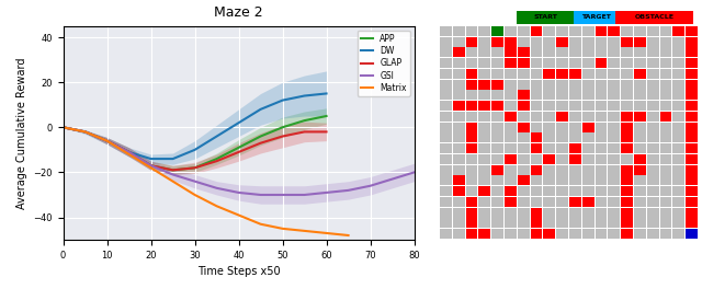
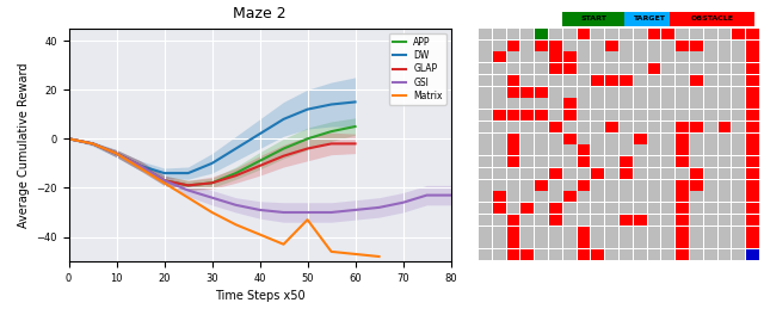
Matrix/50: -45 -> -33
GSI/80: -20 -> -23
